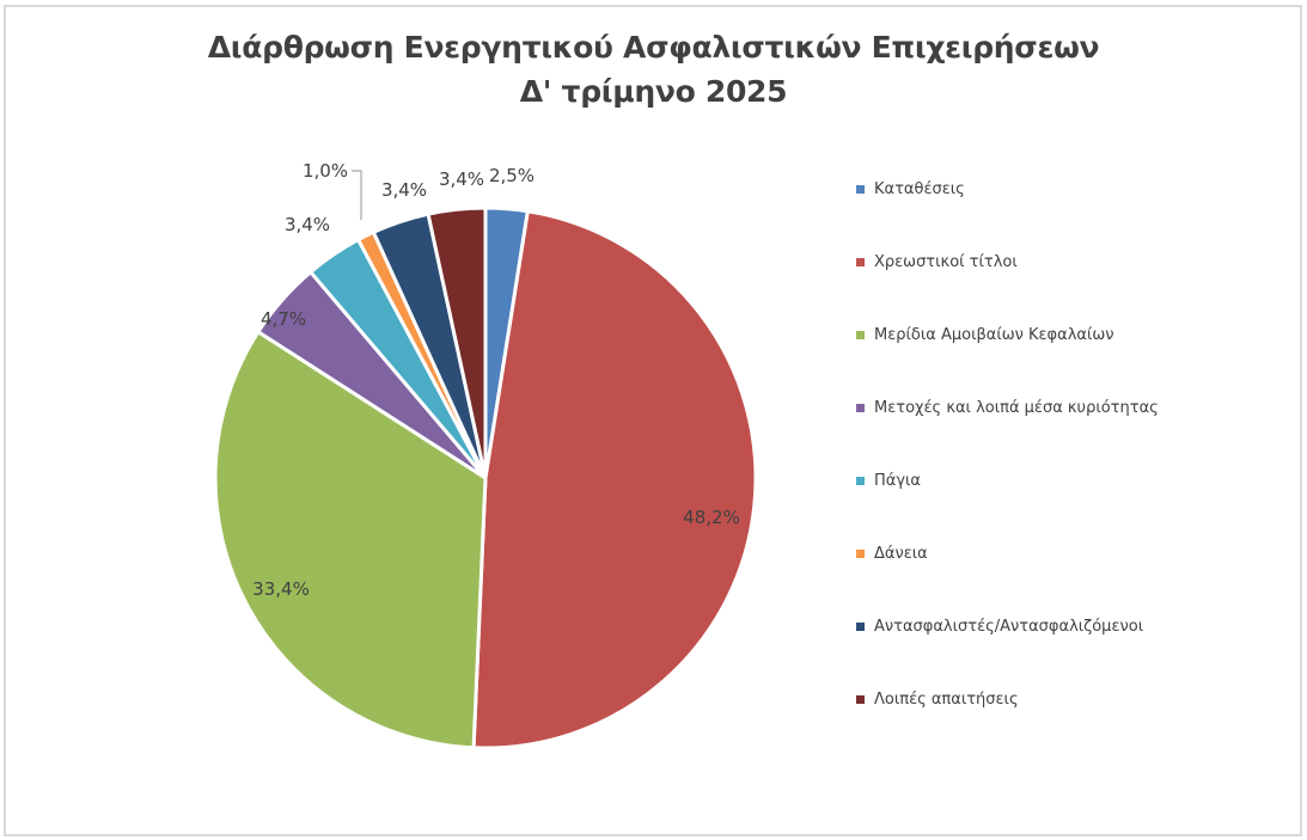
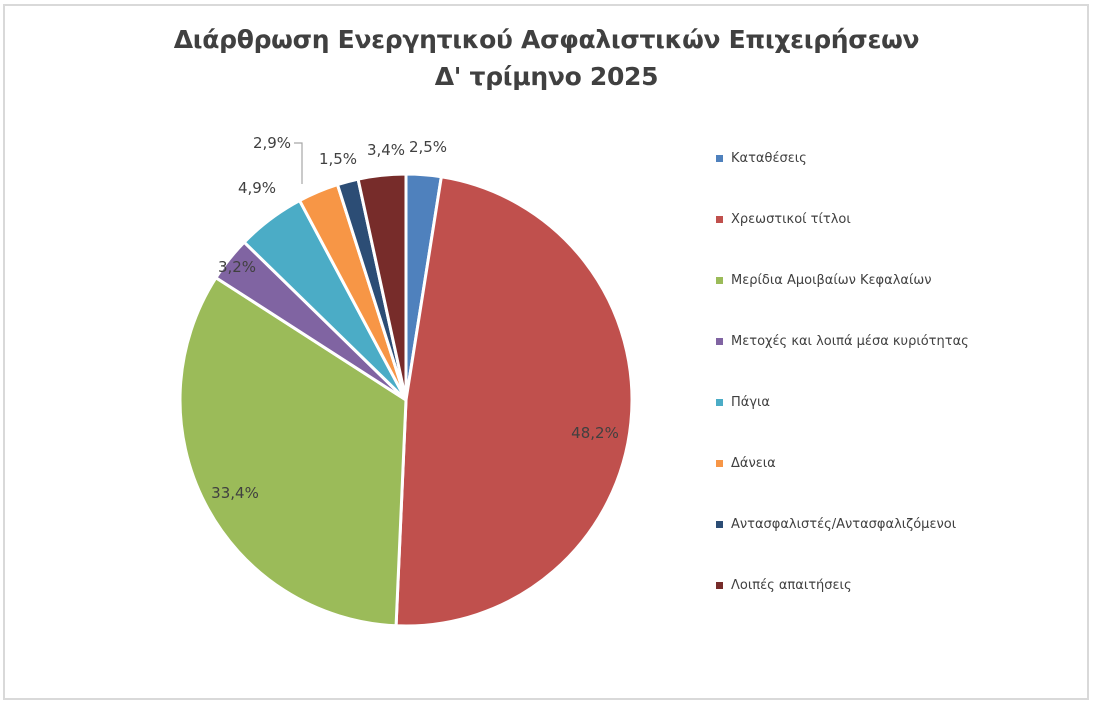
Μετοχές και λοιπά μέσα κυριότητας: 4,7% -> 3,2%
Πάγια: 3,4% -> 4,9%
Δάνεια: 1,0% -> 2,9%
Αντασφαλιστές/Αντασφαλιζόμενοι: 3,4% -> 1,5%
